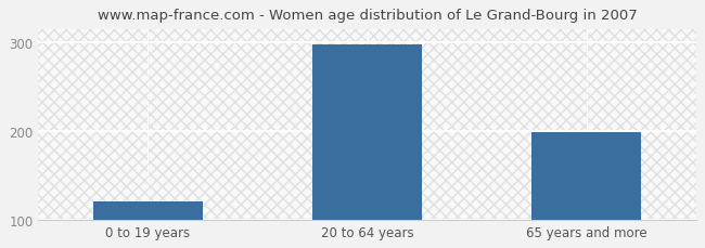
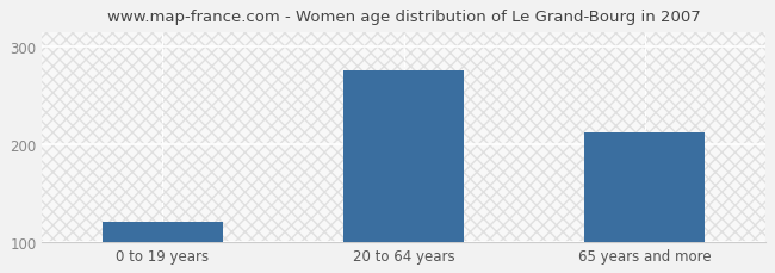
20 to 64 years: 298 -> 276
65 years and more: 199 -> 212
